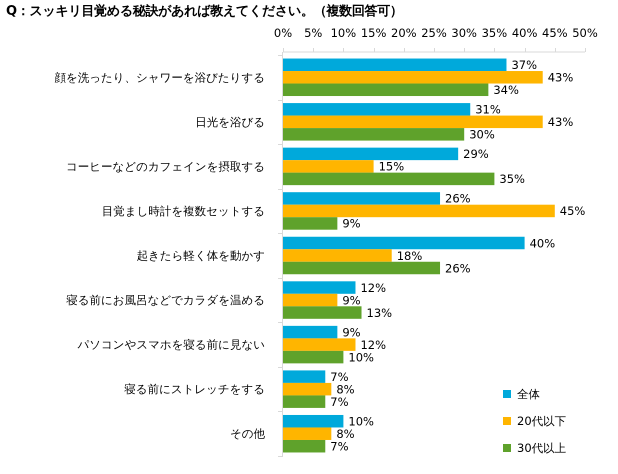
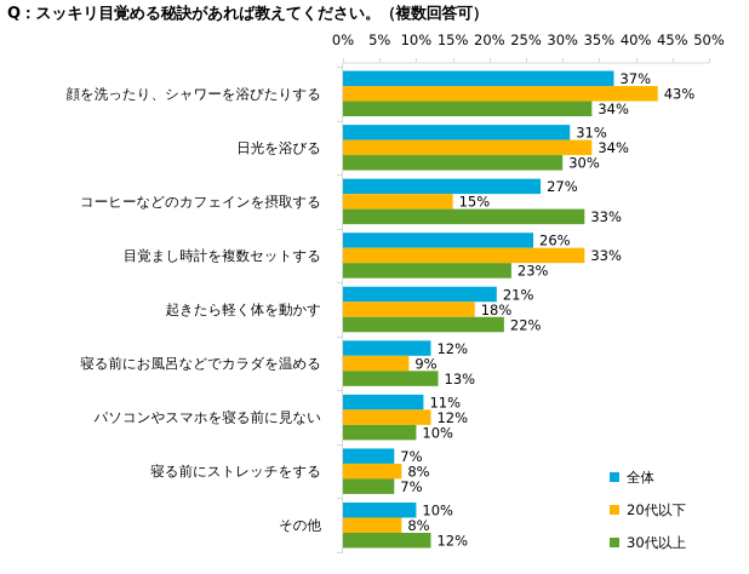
20代以下/日光を浴びる: 43% -> 34%
全体/コーヒーなどのカフェインを摂取する: 29% -> 27%
30代以上/コーヒーなどのカフェインを摂取する: 35% -> 33%
20代以下/目覚まし時計を複数セットする: 45% -> 33%
30代以上/目覚まし時計を複数セットする: 9% -> 23%
全体/起きたら軽く体を動かす: 40% -> 21%
30代以上/起きたら軽く体を動かす: 26% -> 22%
全体/パソコンやスマホを寝る前に見ない: 9% -> 11%
30代以上/その他: 7% -> 12%
